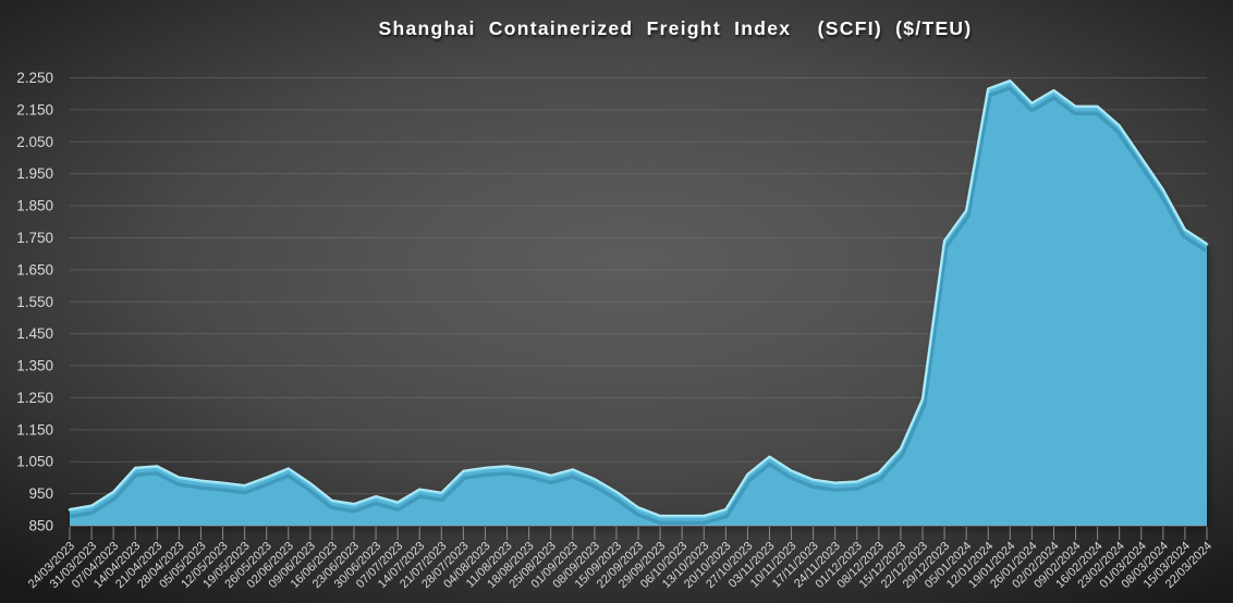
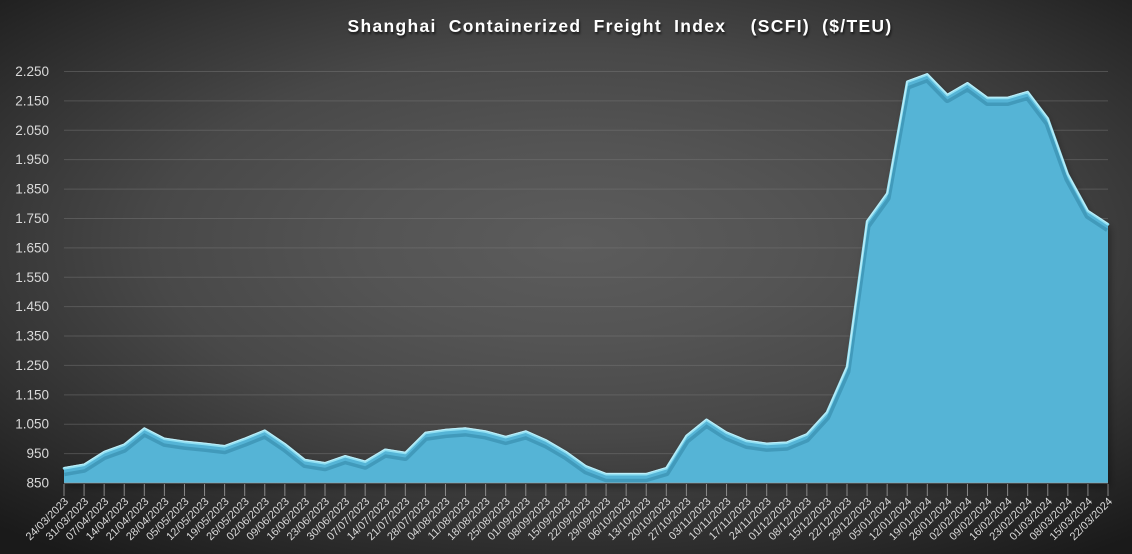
14/04/2023: 1030 -> 980
23/02/2024: 2100 -> 2180
01/03/2024: 2000 -> 2090
